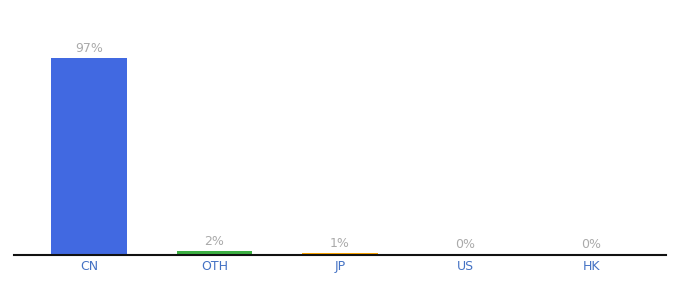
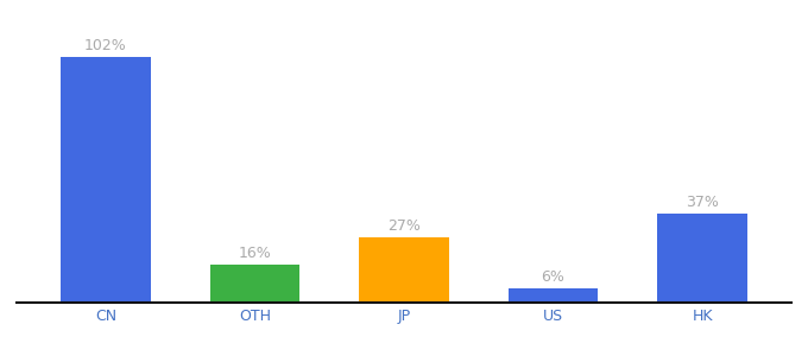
CN: 97% -> 102%
OTH: 2% -> 16%
JP: 1% -> 27%
US: 0% -> 6%
HK: 0% -> 37%
